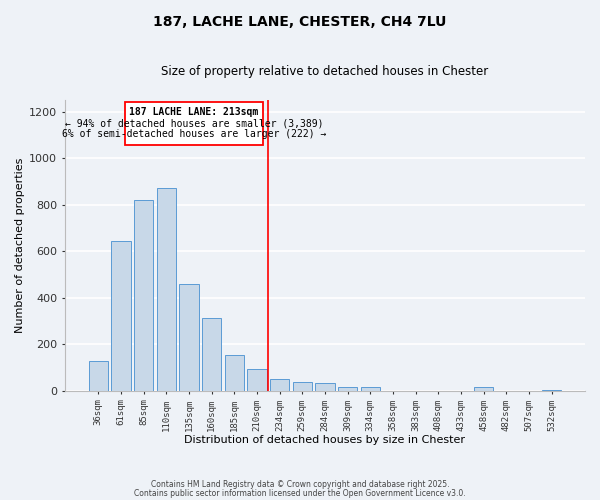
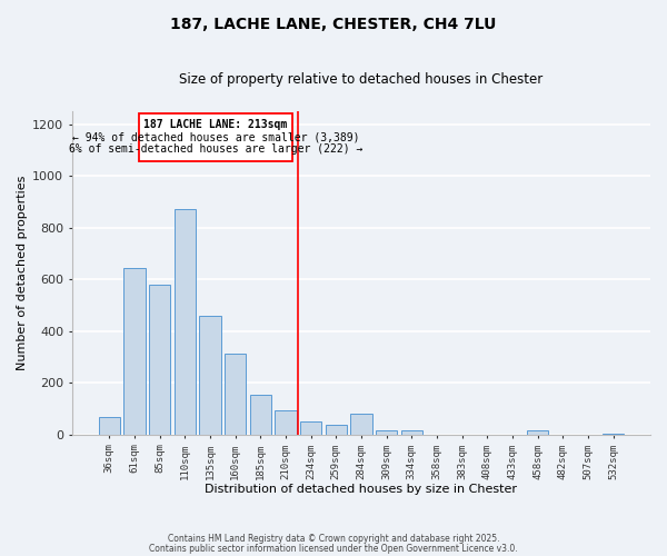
36sqm: 130 -> 70
85sqm: 820 -> 580
284sqm: 35 -> 80
